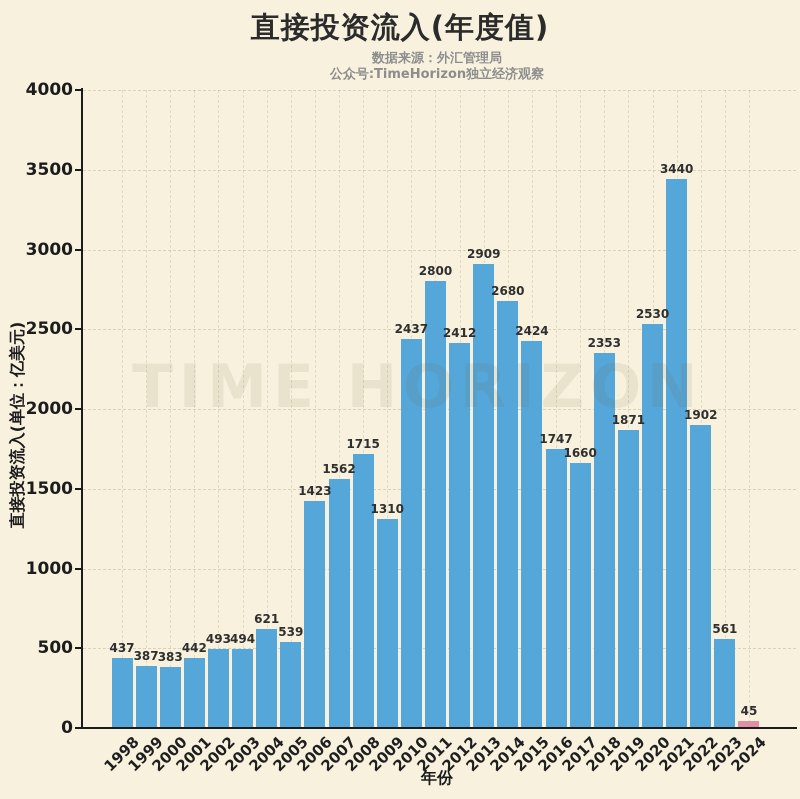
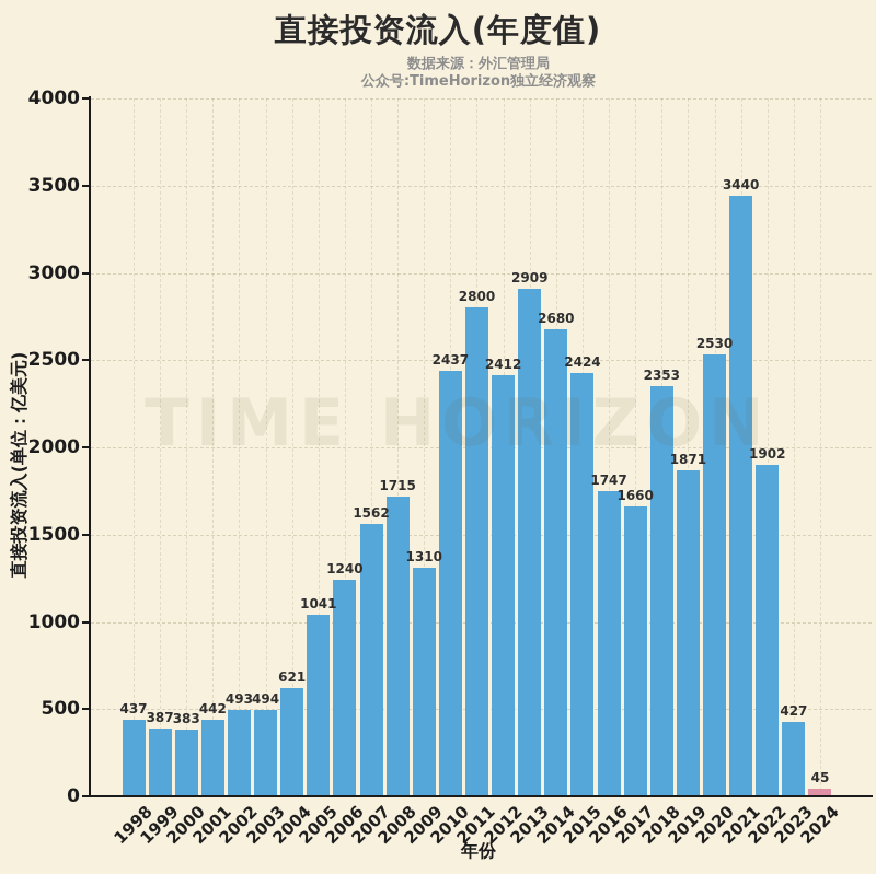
2005: 539 -> 1041
2006: 1423 -> 1240
2023: 561 -> 427
